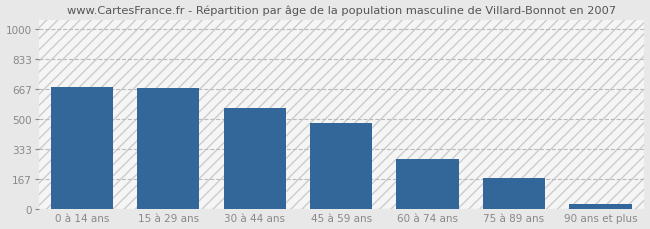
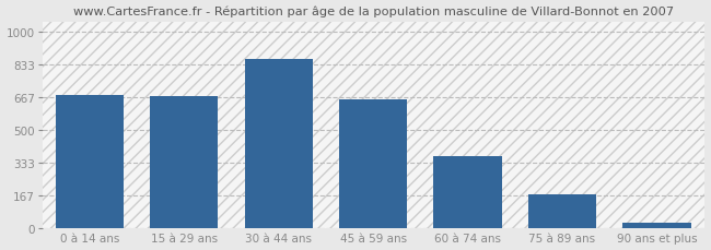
30 à 44 ans: 560 -> 860
45 à 59 ans: 480 -> 660
60 à 74 ans: 280 -> 370
